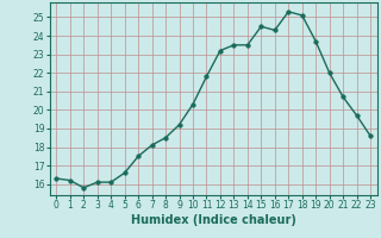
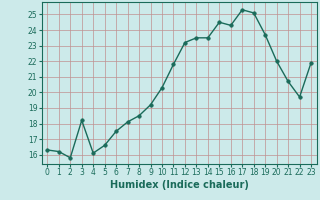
3: 16.1 -> 18.2
23: 18.6 -> 21.9
